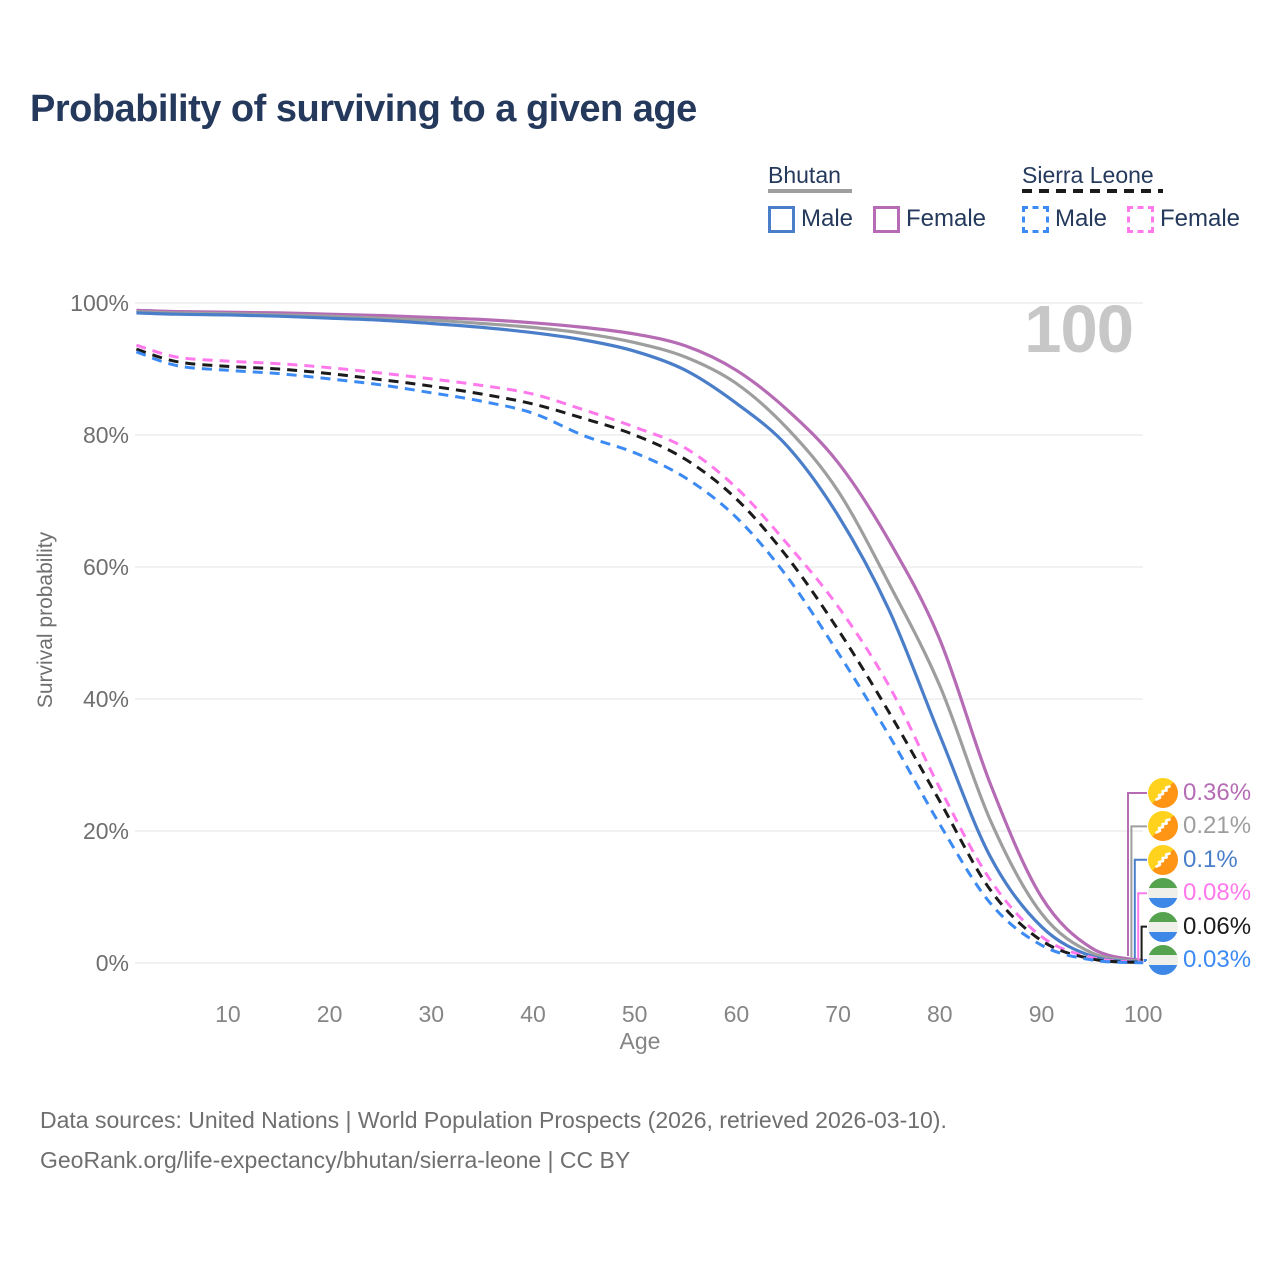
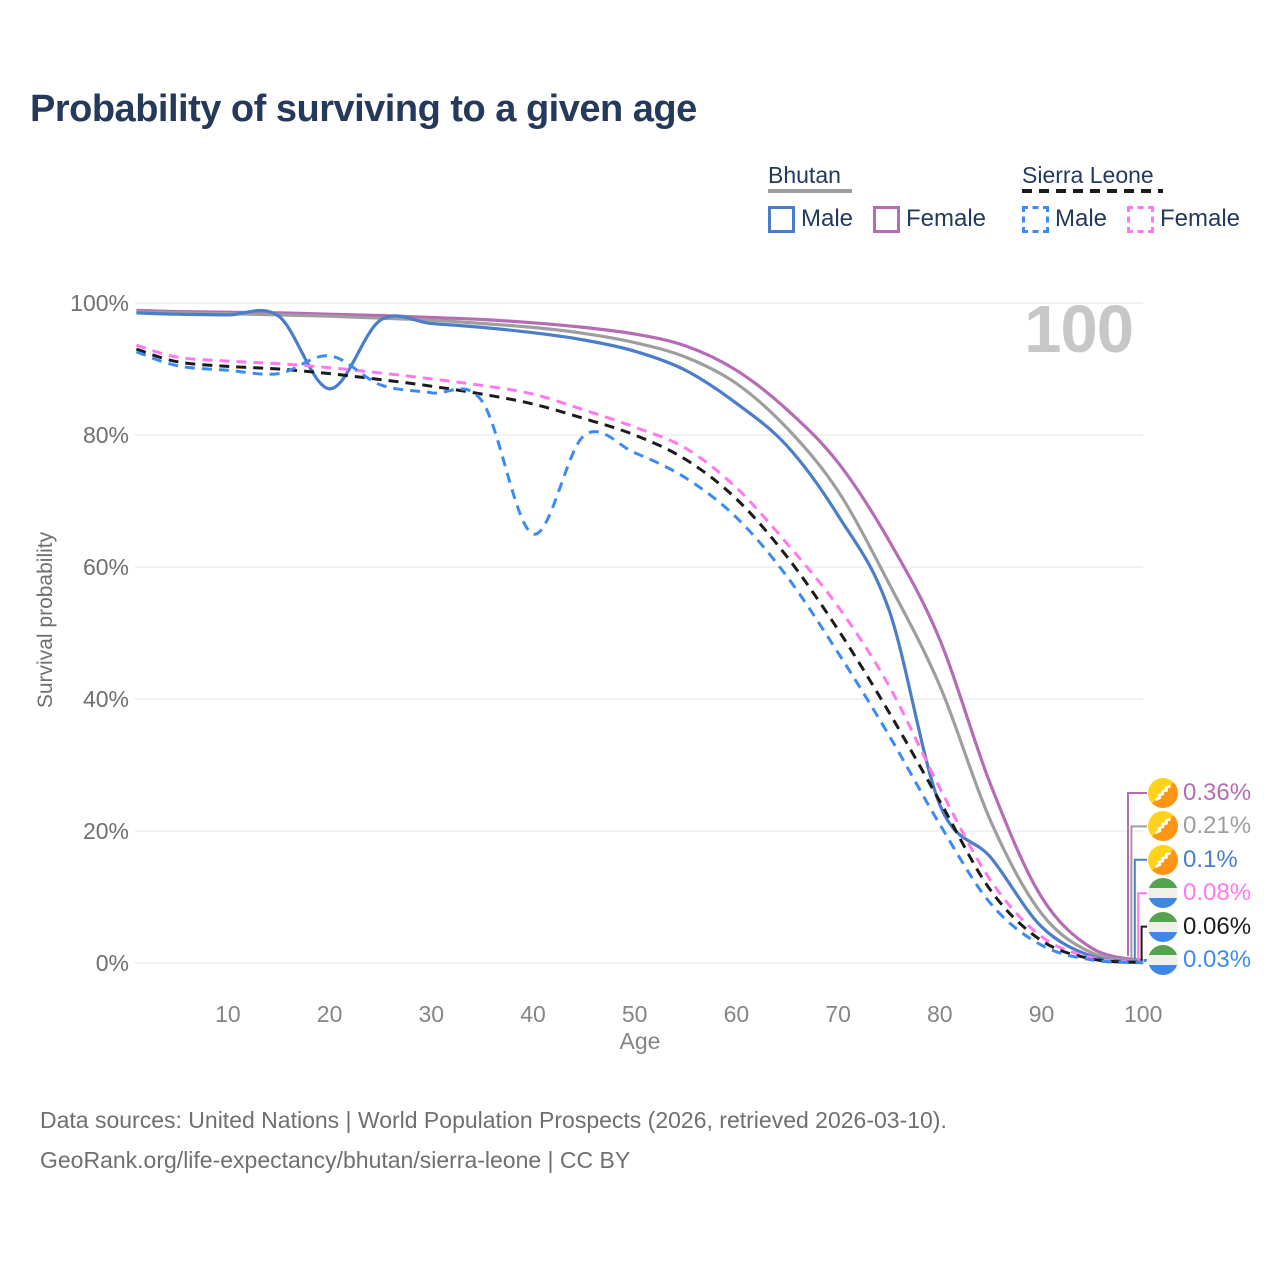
Bhutan Male/20: 98% -> 87%
Sierra Leone Male/20: 88% -> 92%
Sierra Leone Male/40: 83% -> 65%
Bhutan Male/80: 34% -> 24%
